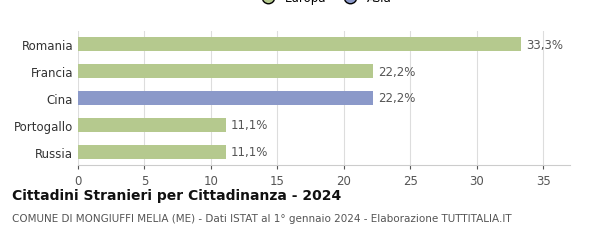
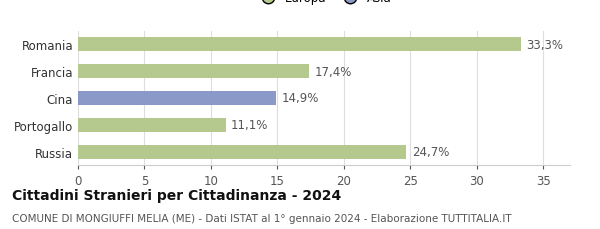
Francia: 22,2% -> 17,4%
Cina: 22,2% -> 14,9%
Russia: 11,1% -> 24,7%
